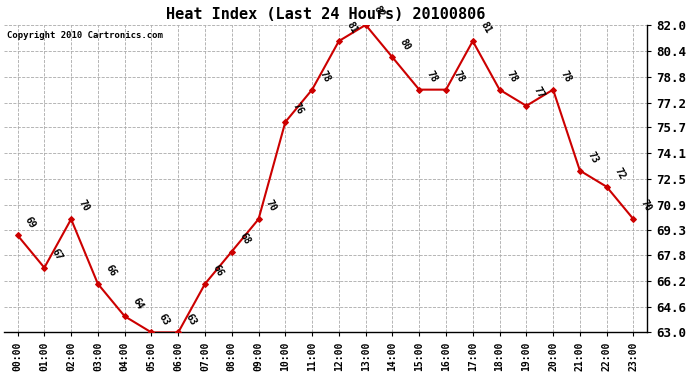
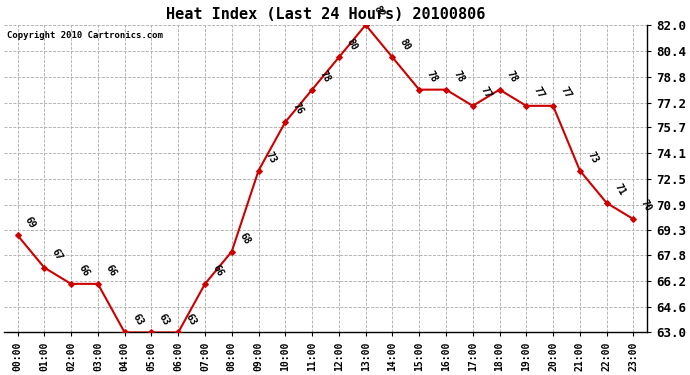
02:00: 70 -> 66
04:00: 64 -> 63
09:00: 70 -> 73
12:00: 81 -> 80
17:00: 81 -> 77
20:00: 78 -> 77
22:00: 72 -> 71
